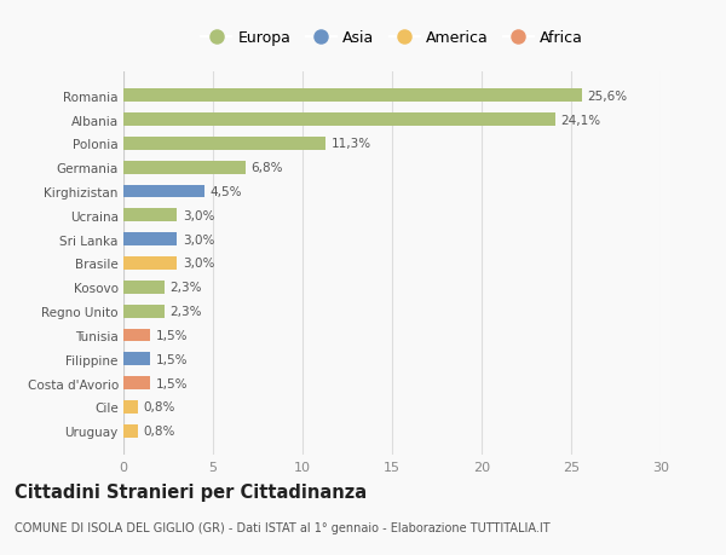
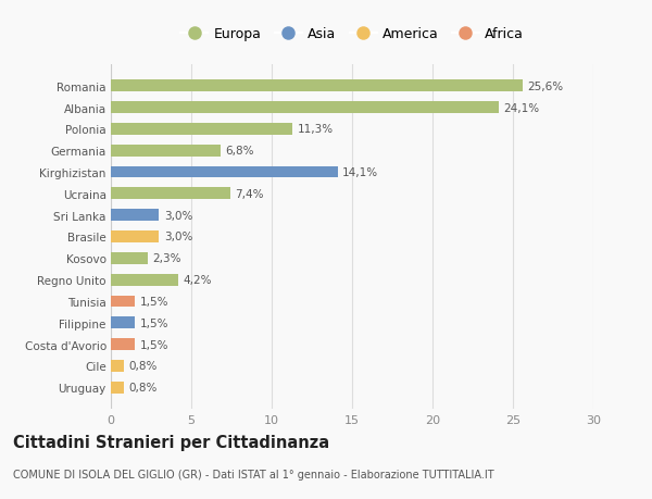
Kirghizistan: 4,5% -> 14,1%
Ucraina: 3,0% -> 7,4%
Regno Unito: 2,3% -> 4,2%
